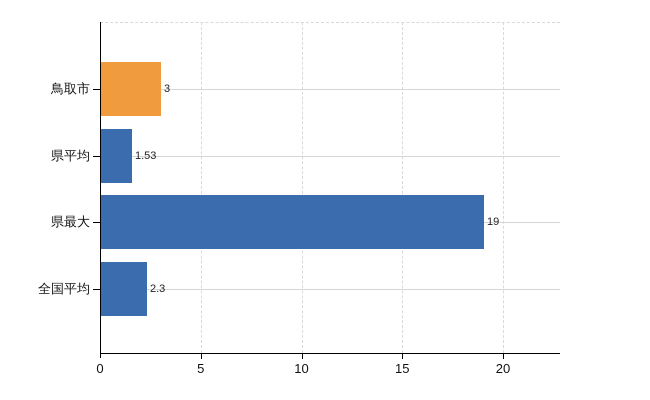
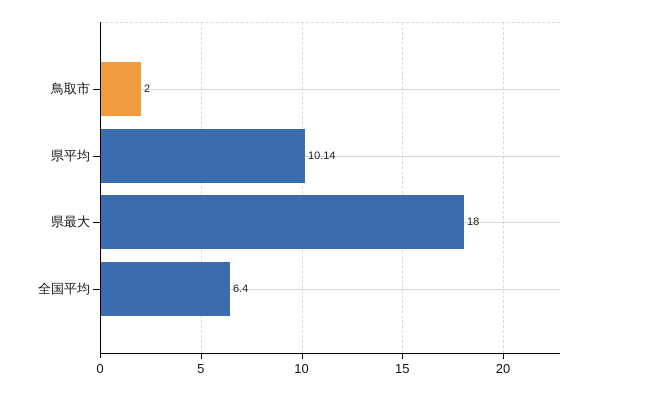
鳥取市: 3 -> 2
県平均: 1.53 -> 10.14
県最大: 19 -> 18
全国平均: 2.3 -> 6.4
